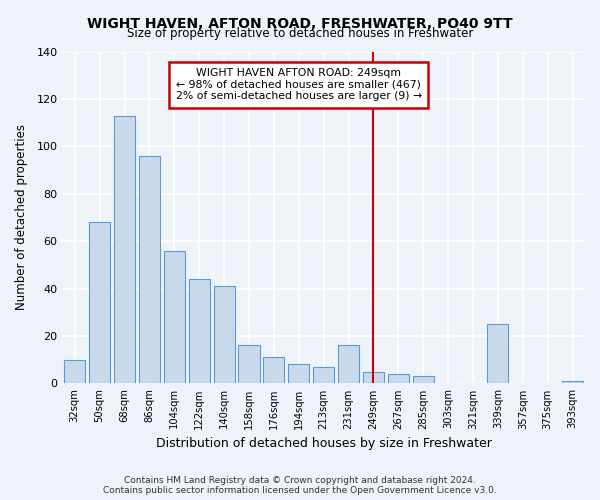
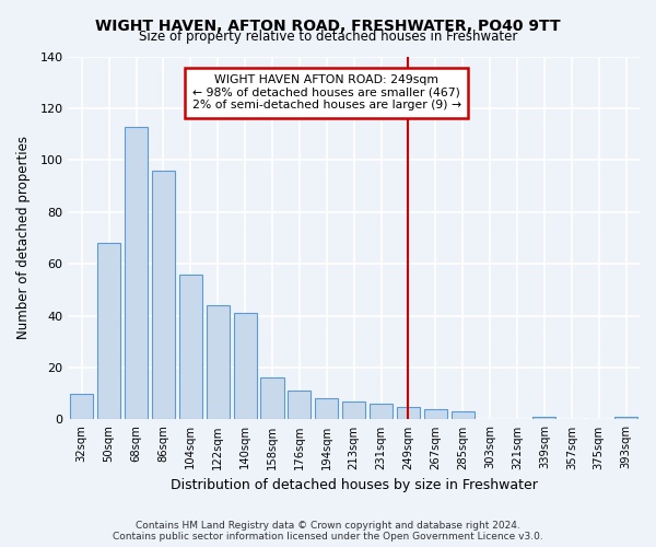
231sqm: 16 -> 6
339sqm: 25 -> 1
